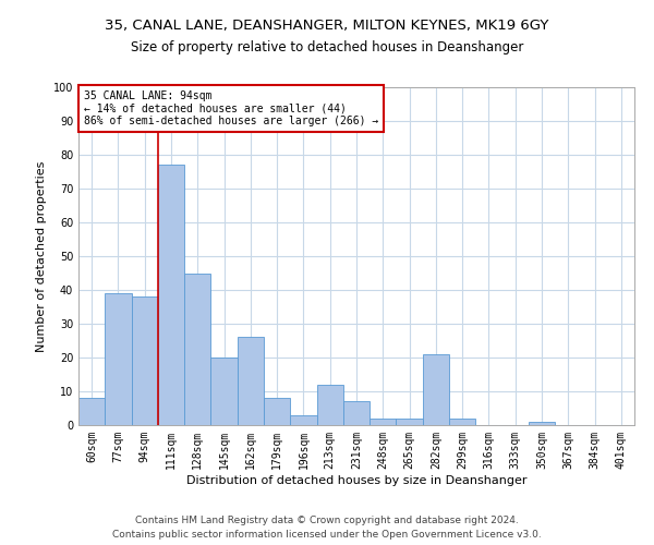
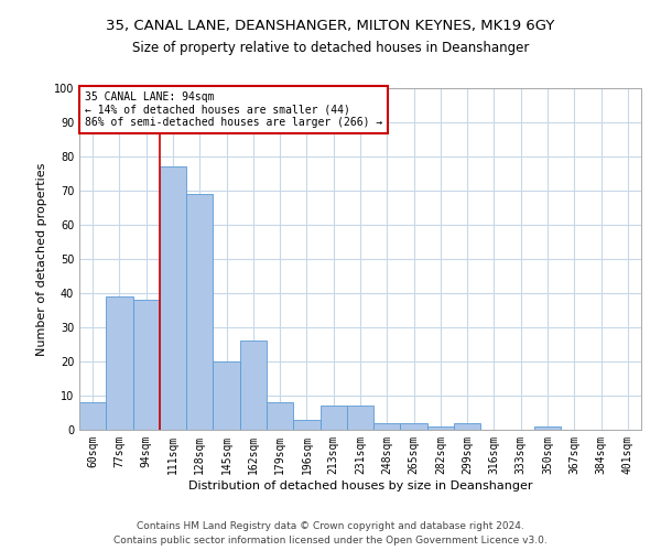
128sqm: 45 -> 69
213sqm: 12 -> 7
282sqm: 21 -> 1
